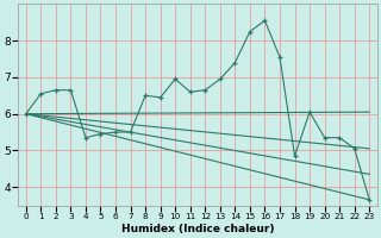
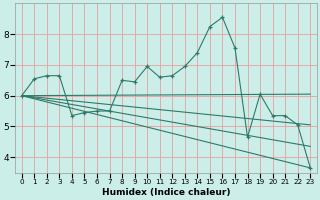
18: 4.85 -> 4.65
